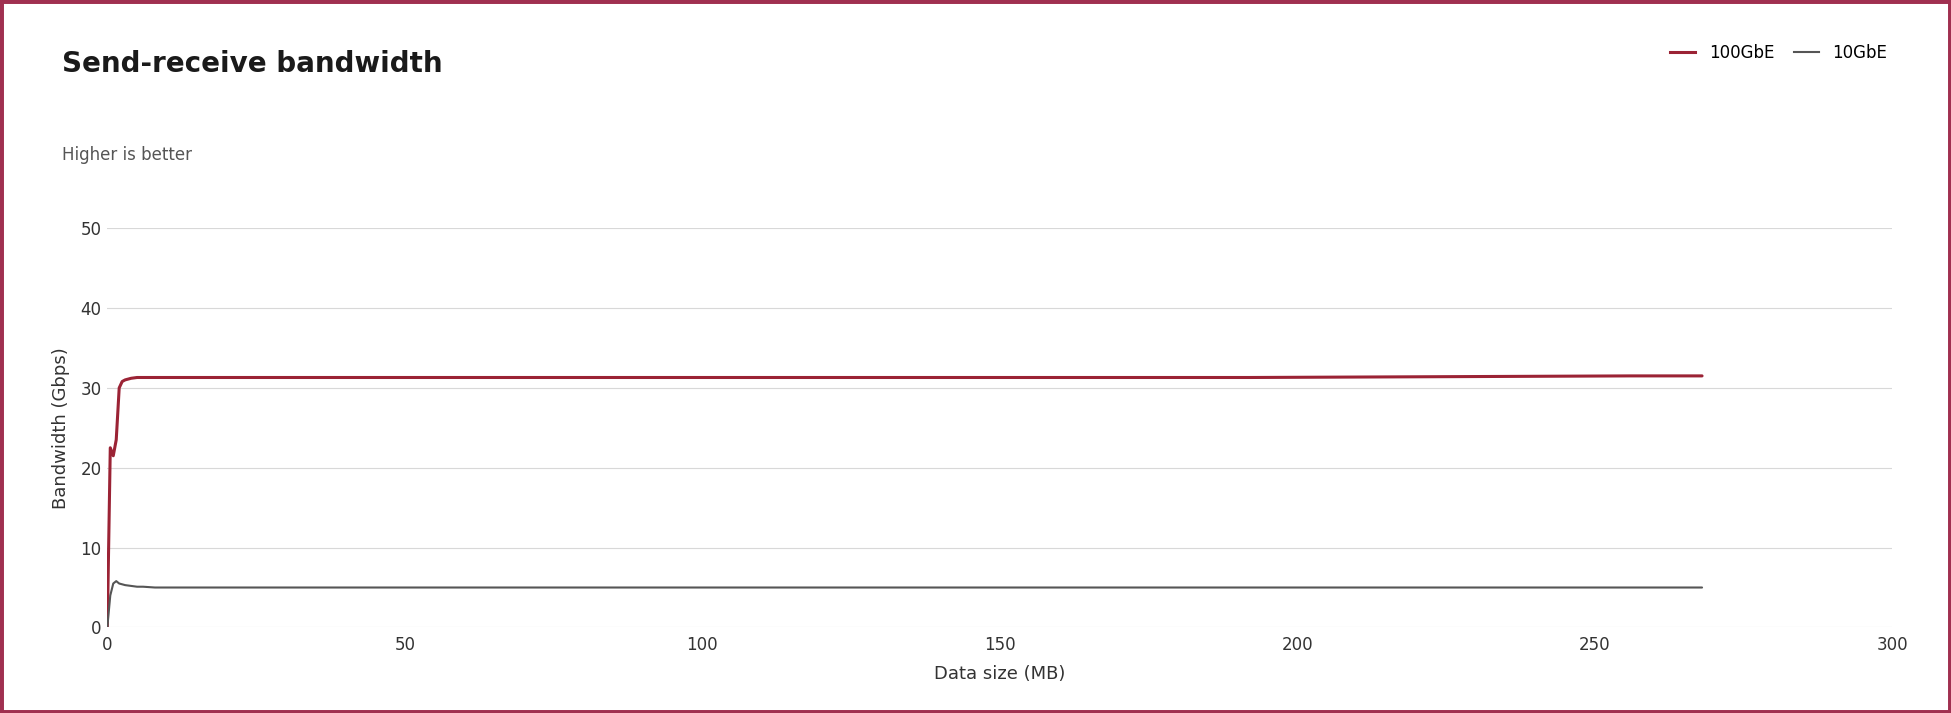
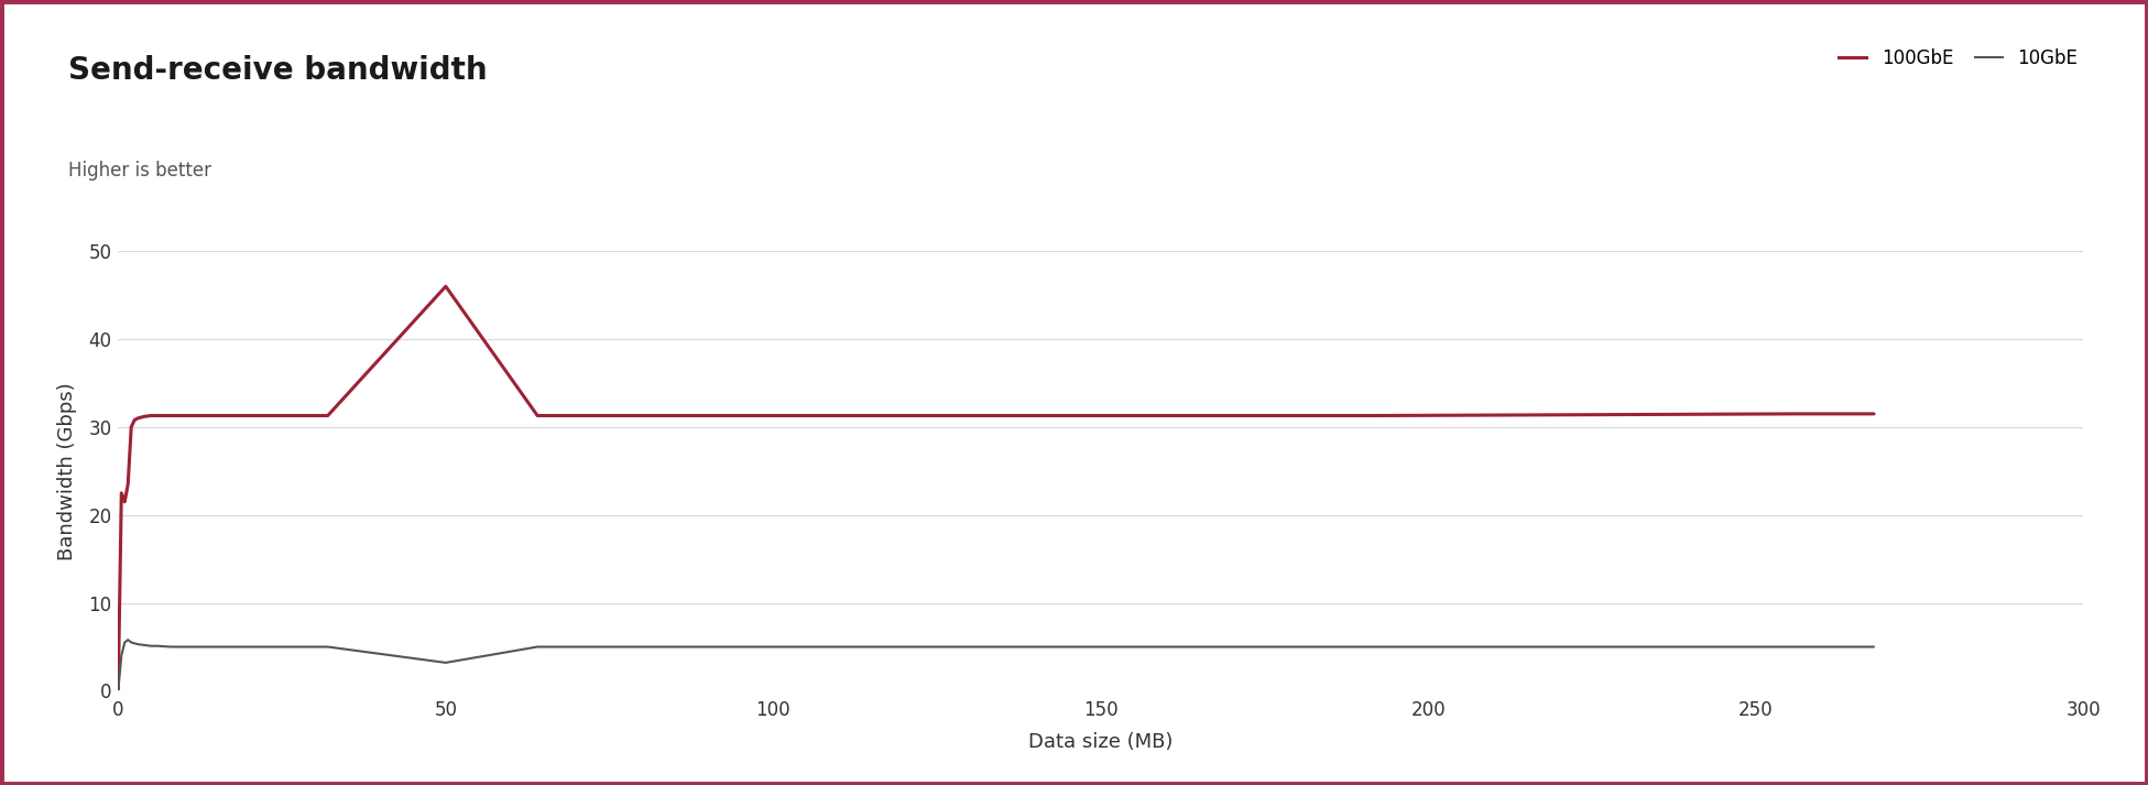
100GbE/50: 31.3 -> 46.0
10GbE/50: 5.0 -> 3.2
